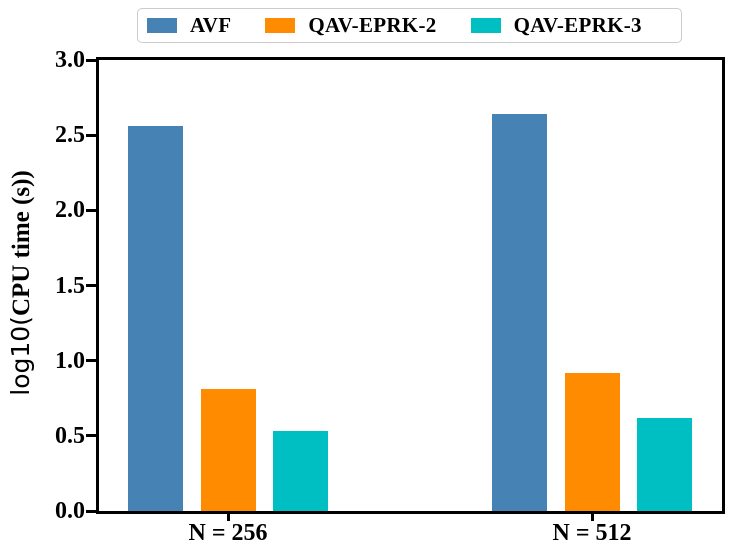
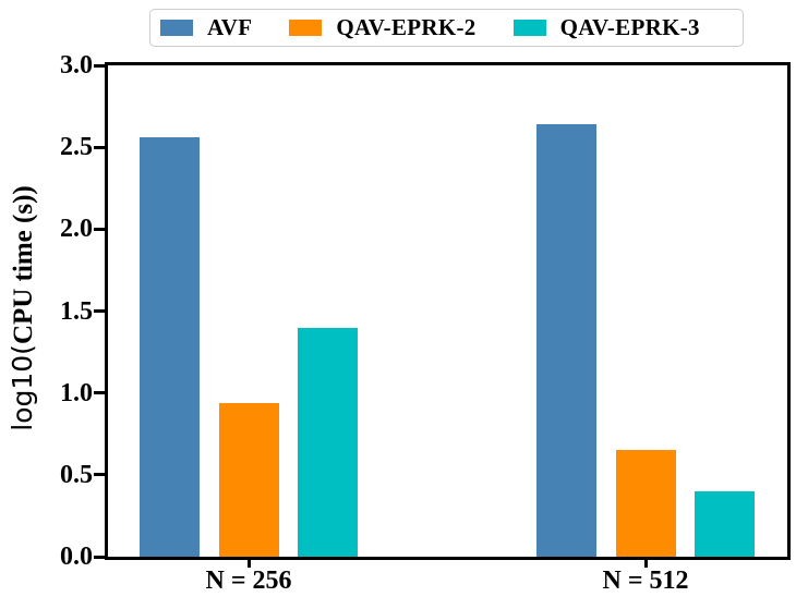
QAV-EPRK-2/N = 256: 0.81 -> 0.94
QAV-EPRK-3/N = 256: 0.53 -> 1.40
QAV-EPRK-2/N = 512: 0.92 -> 0.65
QAV-EPRK-3/N = 512: 0.62 -> 0.40
